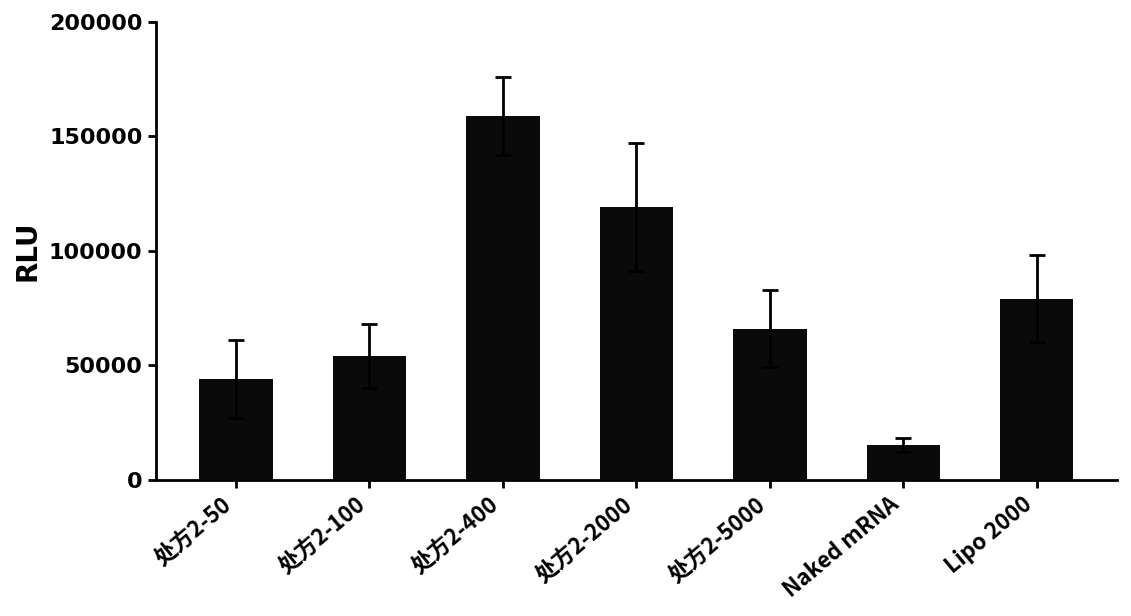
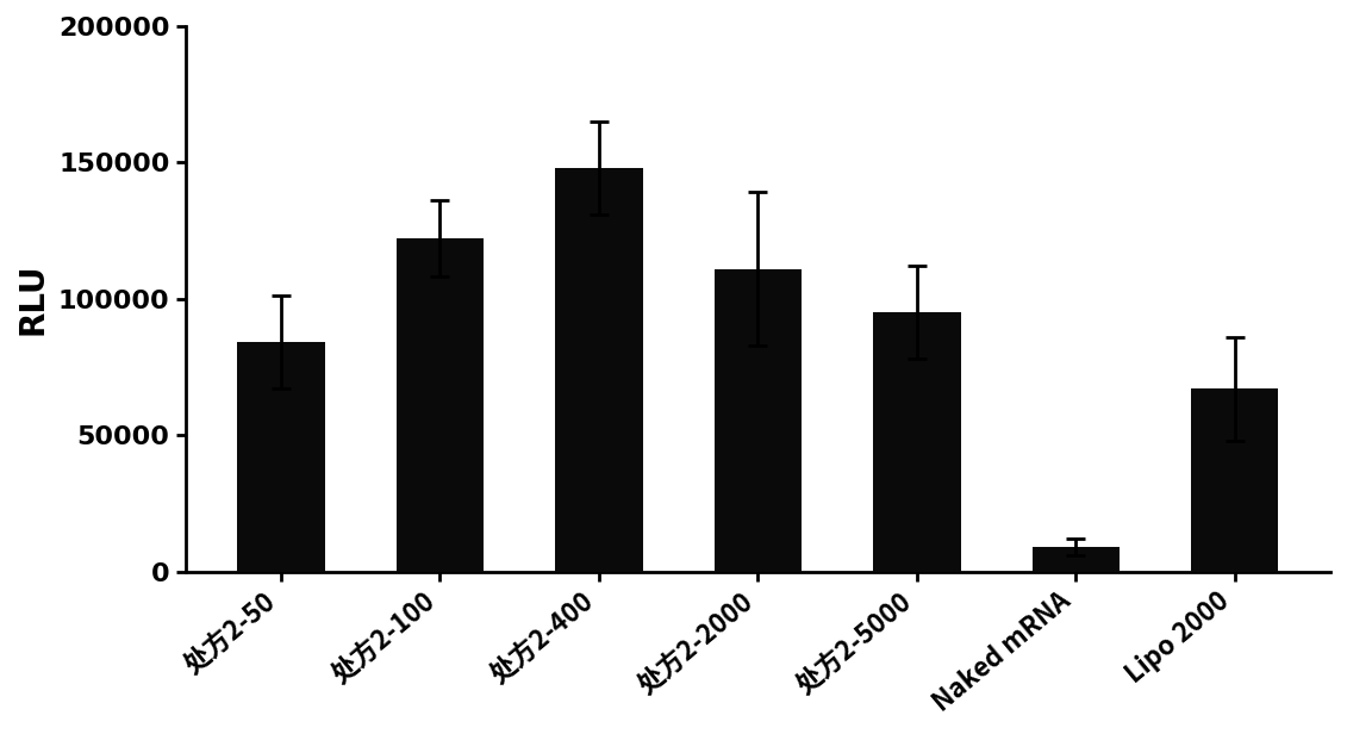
处方2-50: 44000 -> 84000
处方2-100: 54000 -> 122000
处方2-400: 159000 -> 148000
处方2-2000: 119000 -> 111000
处方2-5000: 66000 -> 95000
Naked mRNA: 15000 -> 9000
Lipo 2000: 79000 -> 67000
